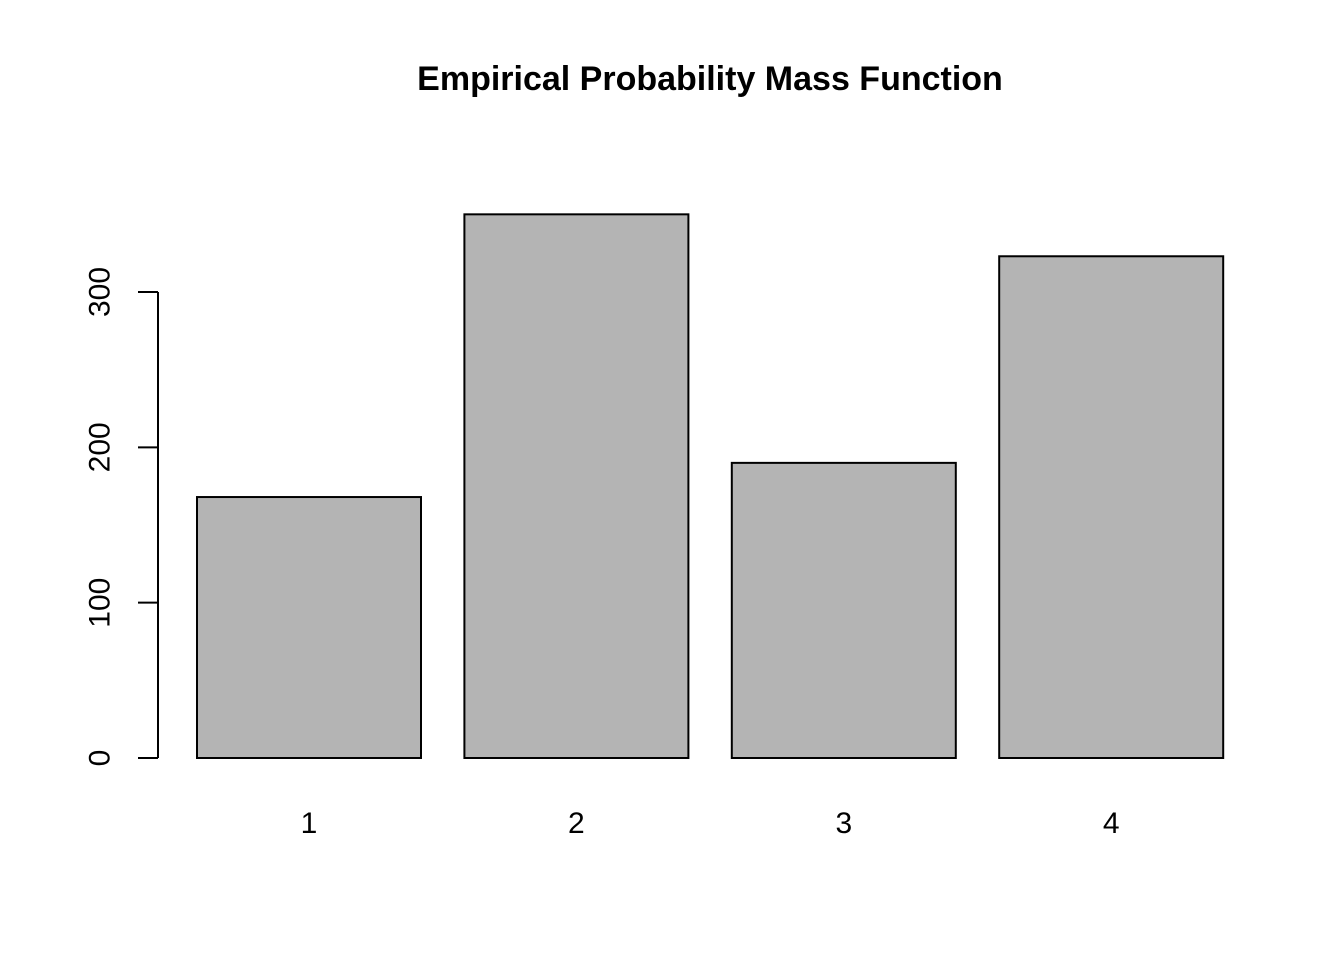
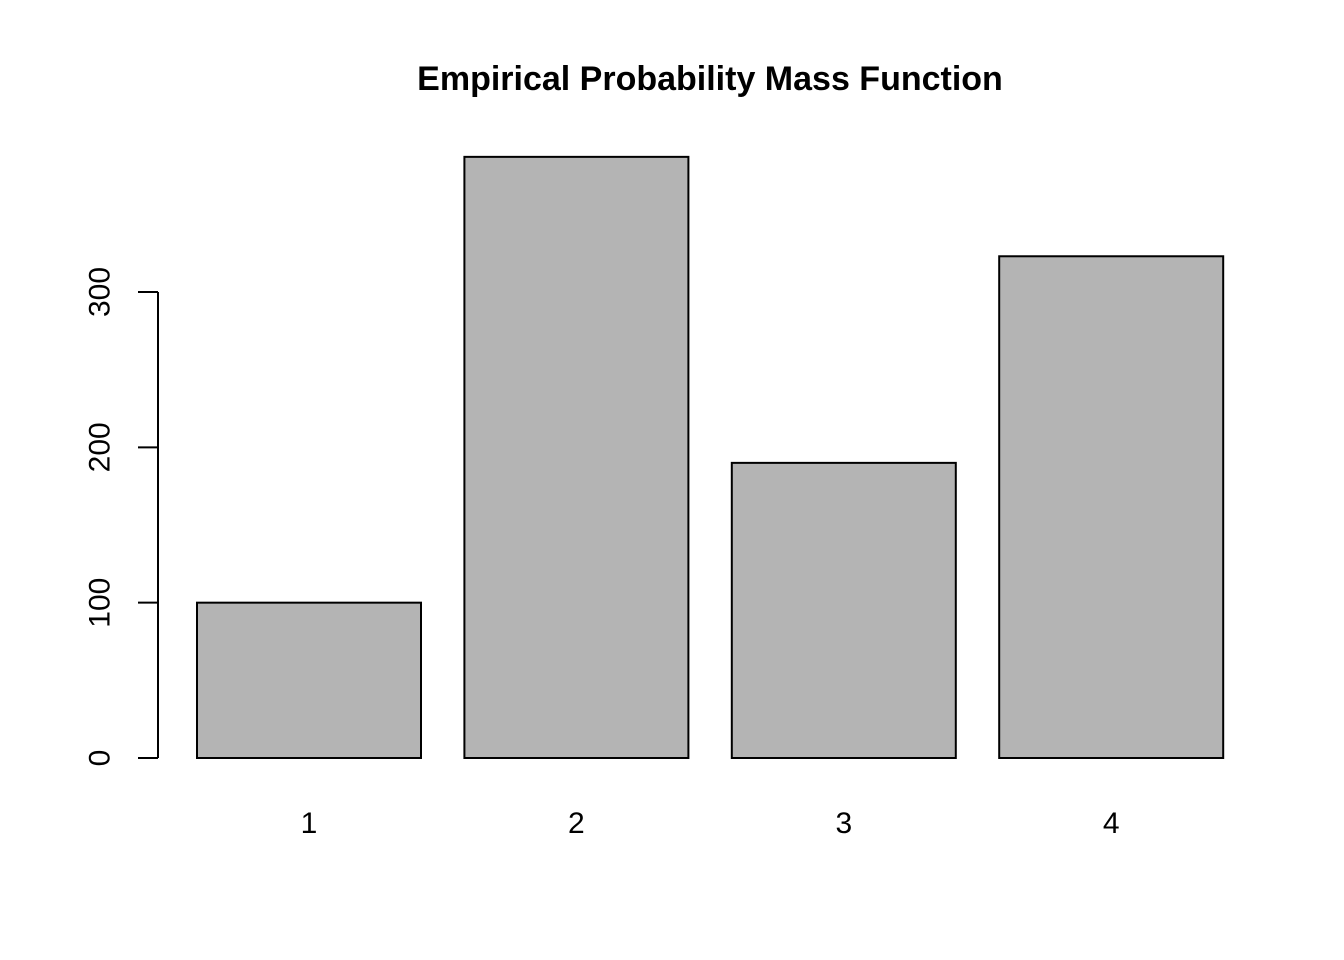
1: 168 -> 100
2: 350 -> 387
